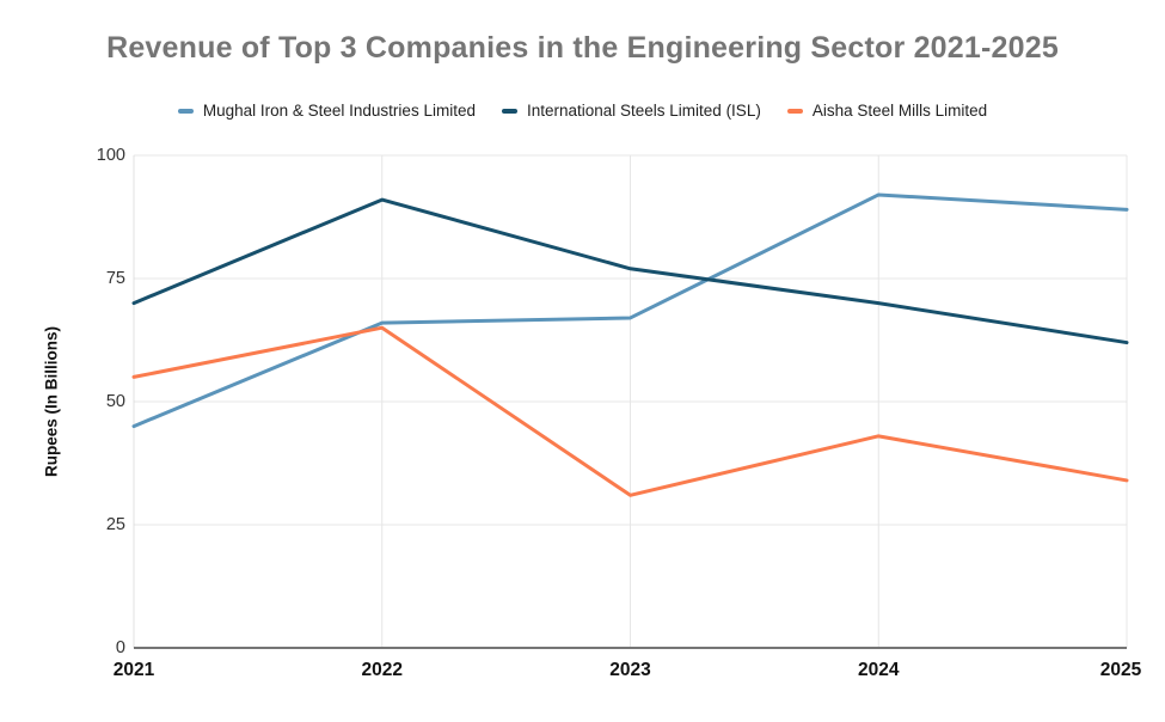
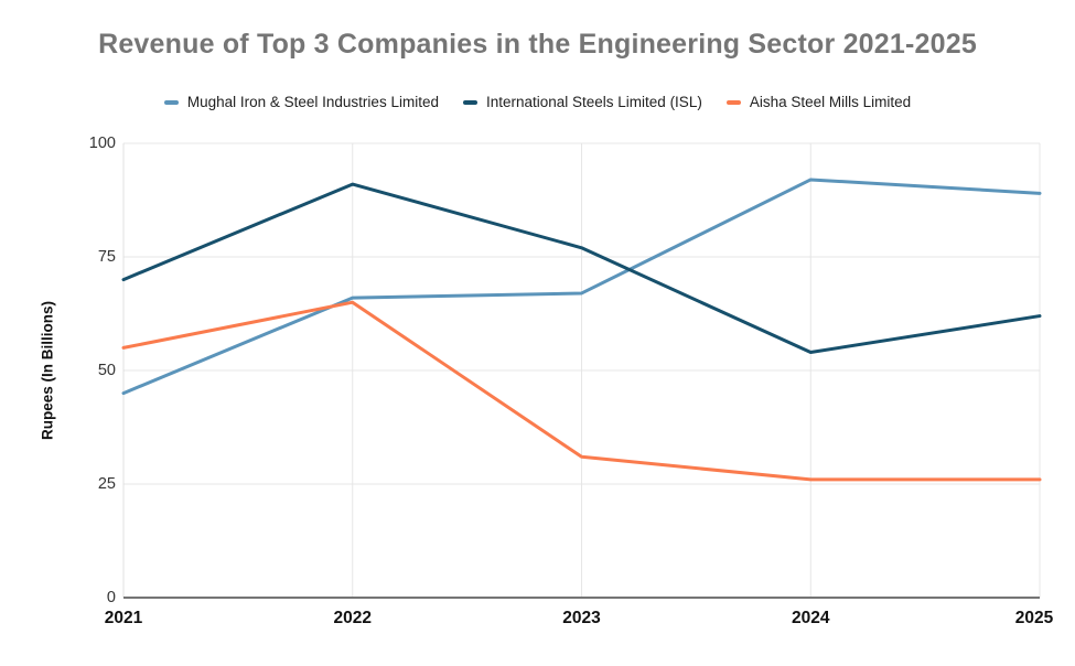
International Steels Limited (ISL)/2024: 70 -> 54
Aisha Steel Mills Limited/2024: 43 -> 26
Aisha Steel Mills Limited/2025: 34 -> 26
